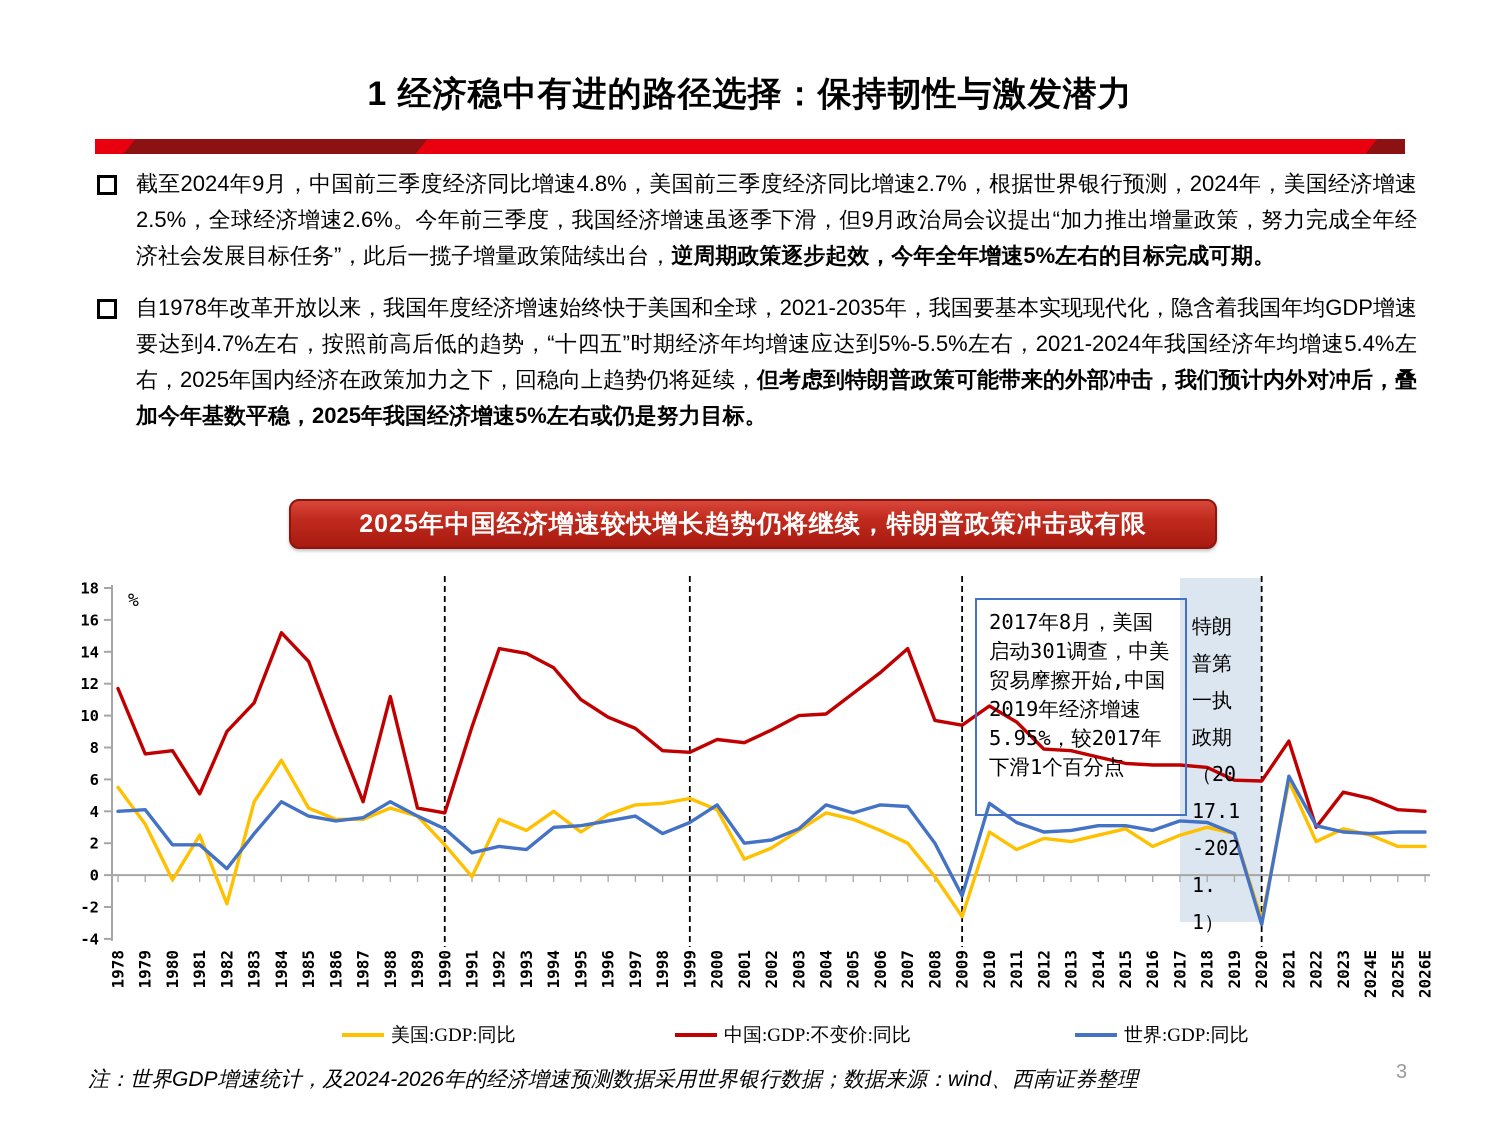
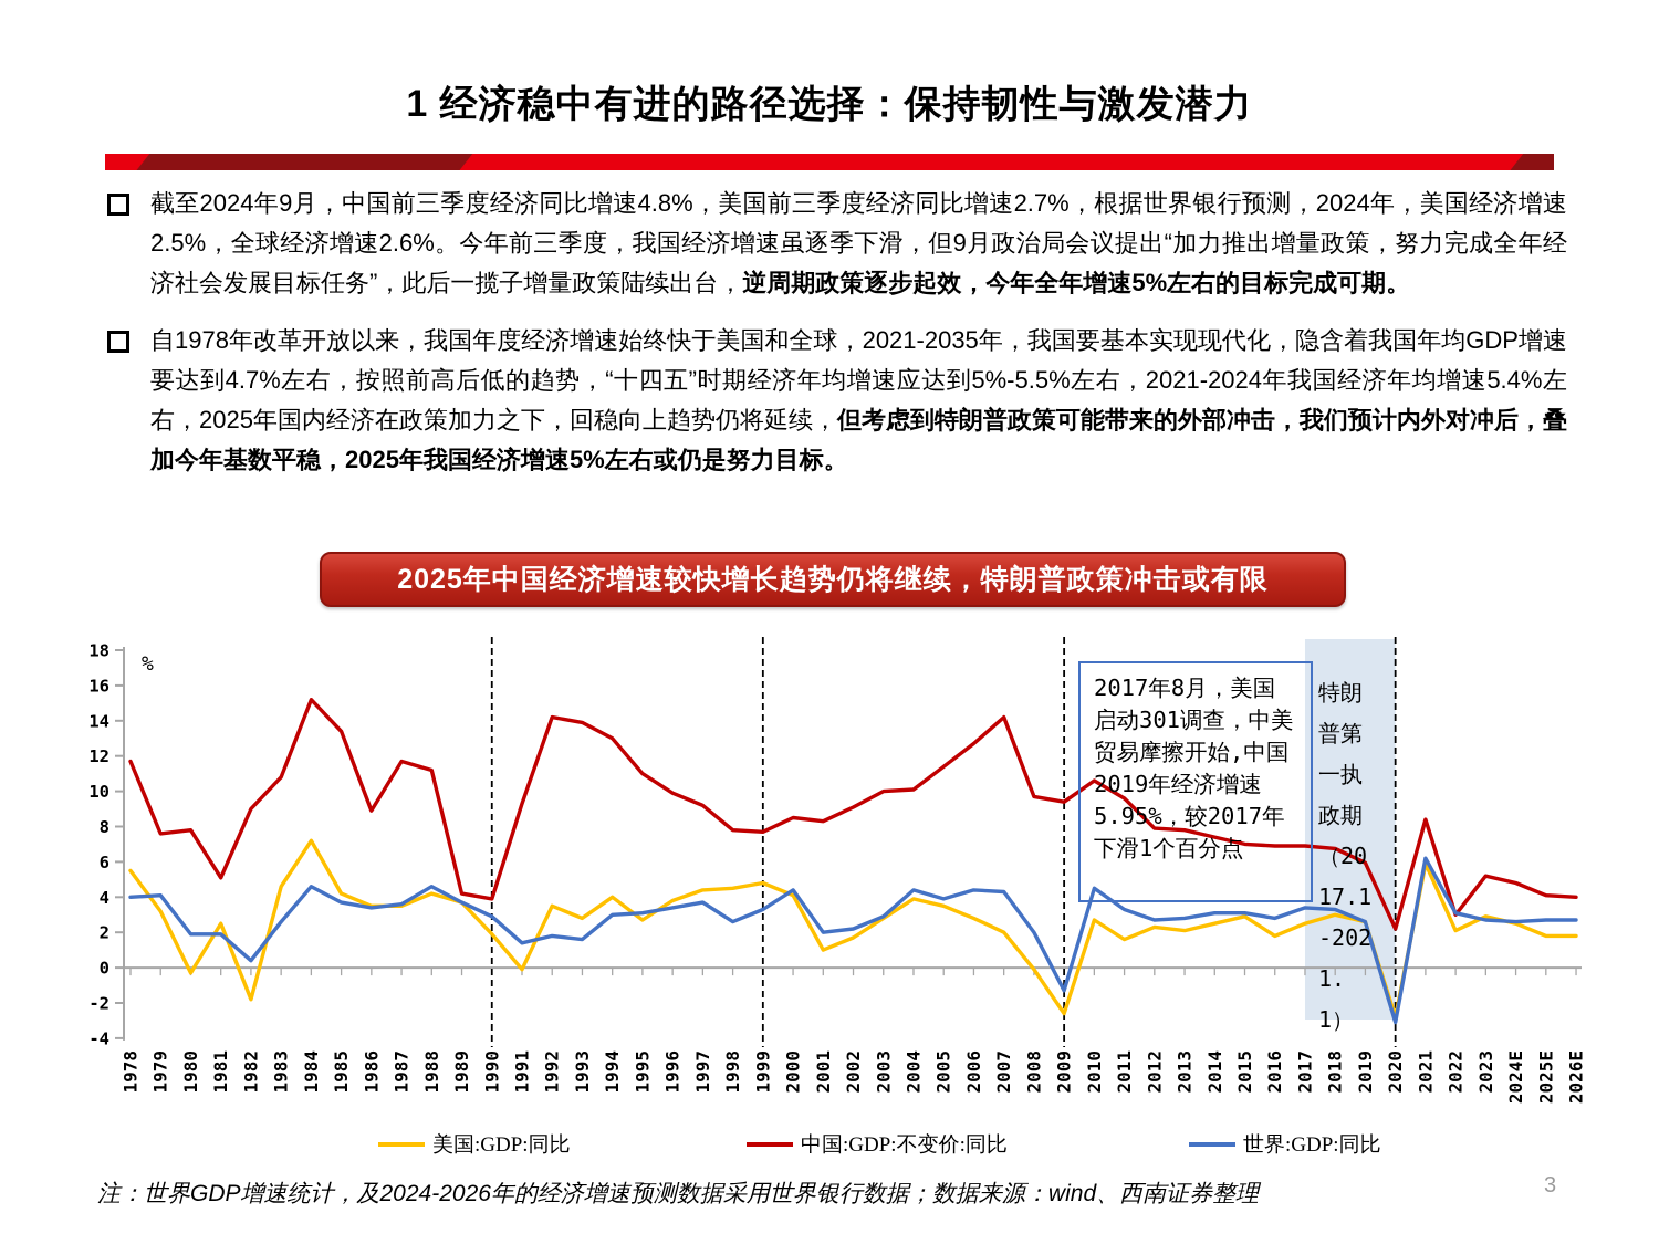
中国:GDP:不变价:同比/1987: 4.6 -> 11.7
中国:GDP:不变价:同比/2020: 5.9 -> 2.2
